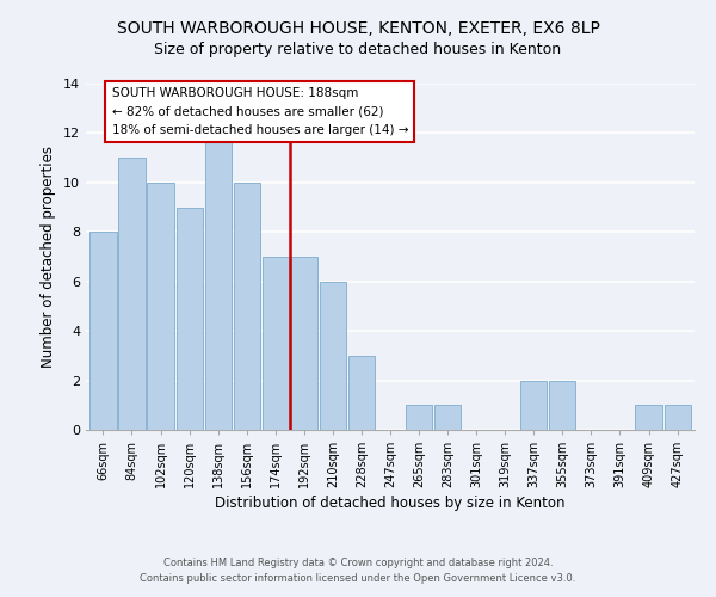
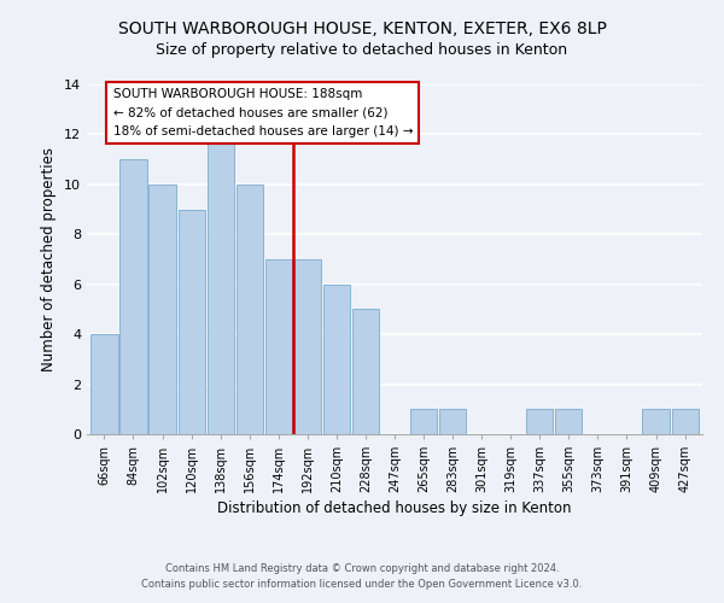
66sqm: 8 -> 4
228sqm: 3 -> 5
337sqm: 2 -> 1
355sqm: 2 -> 1
